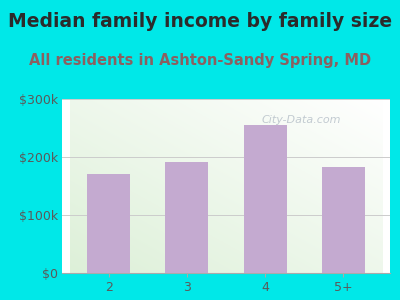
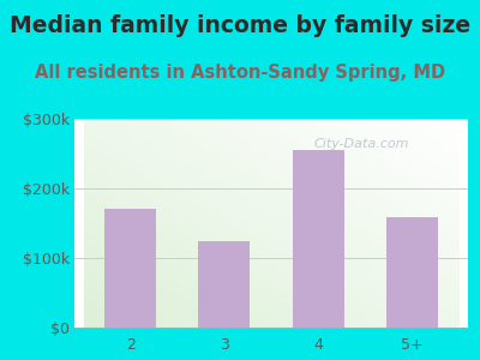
3: $192k -> $125k
5+: $182k -> $158k
